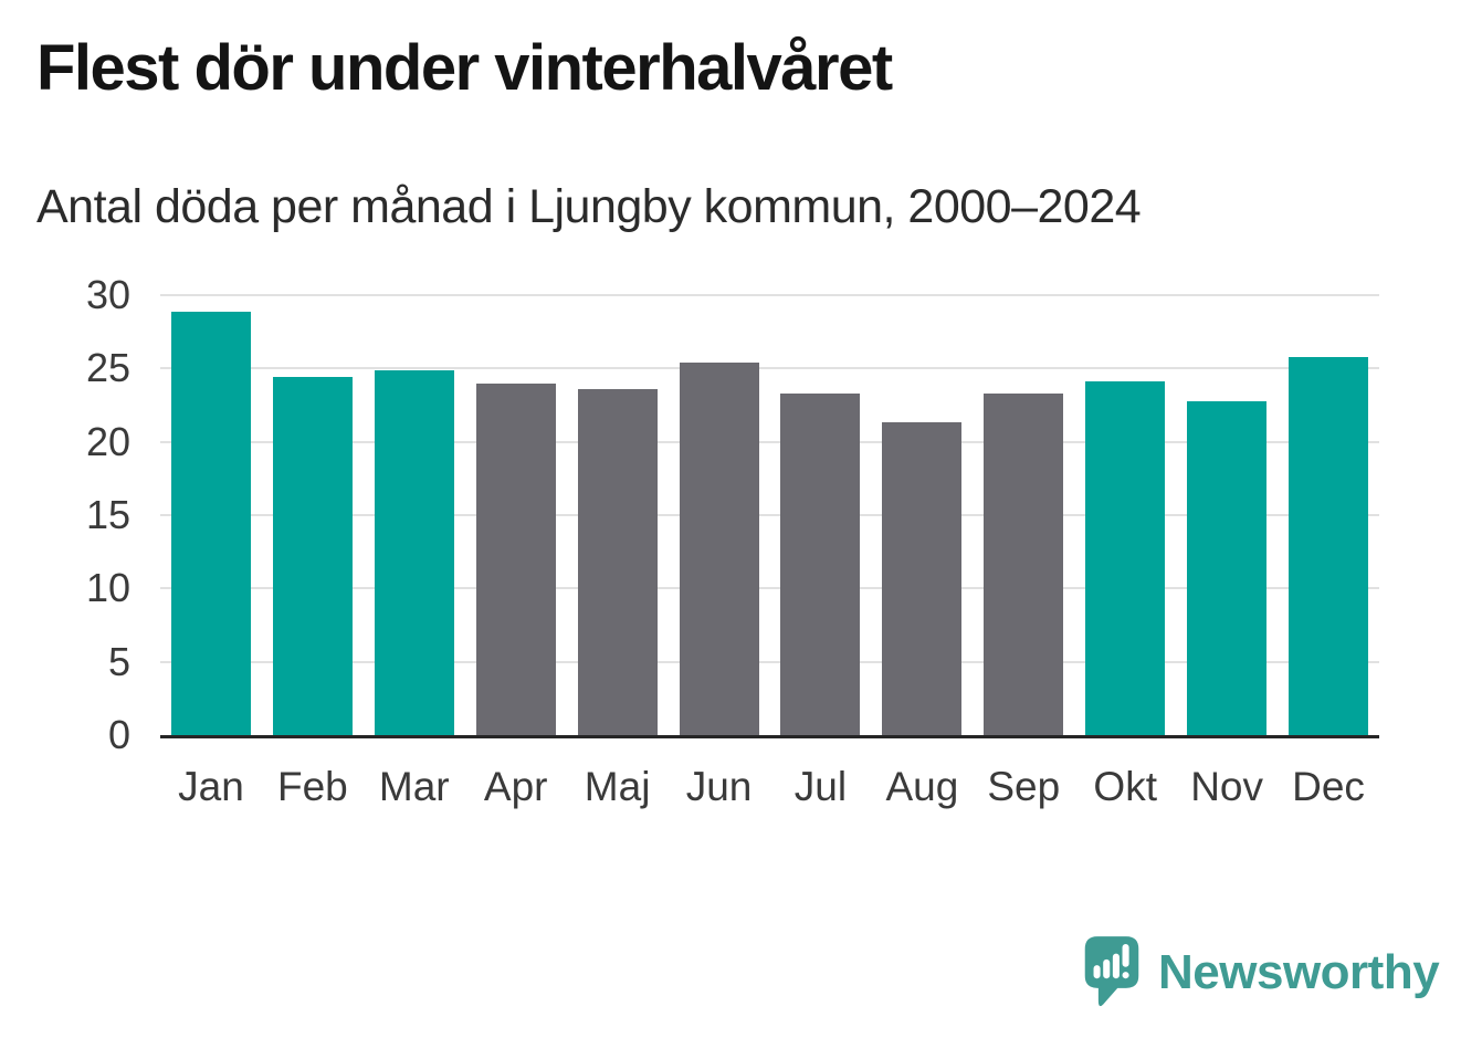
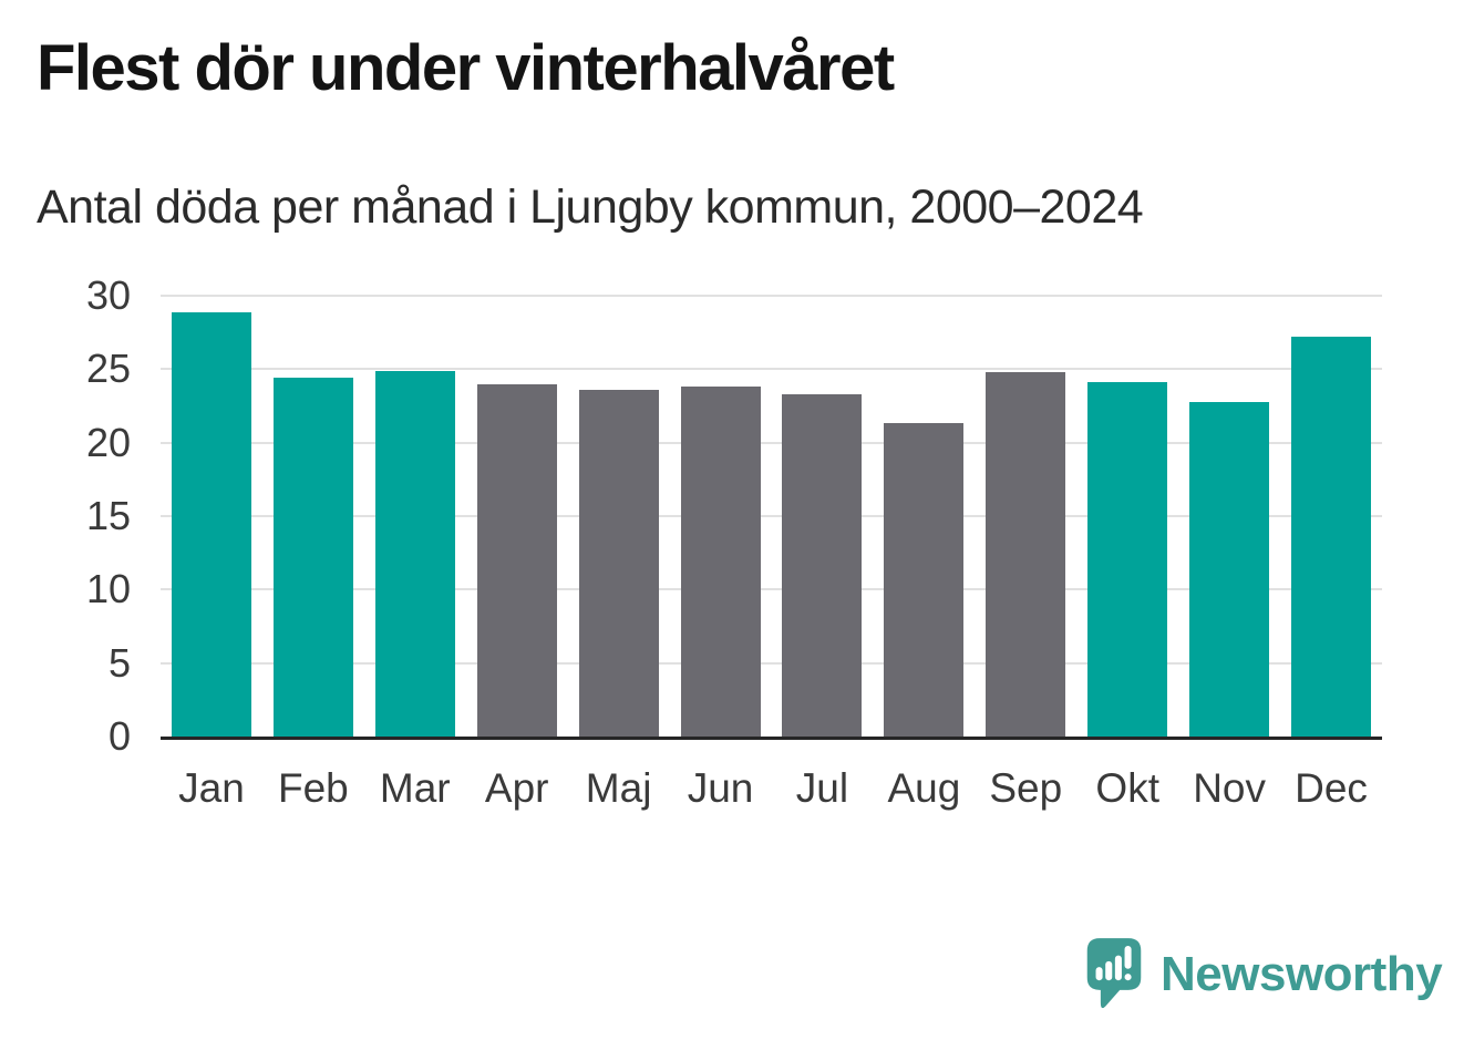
Jun: 25.4 -> 23.8
Sep: 23.3 -> 24.8
Dec: 25.8 -> 27.2
